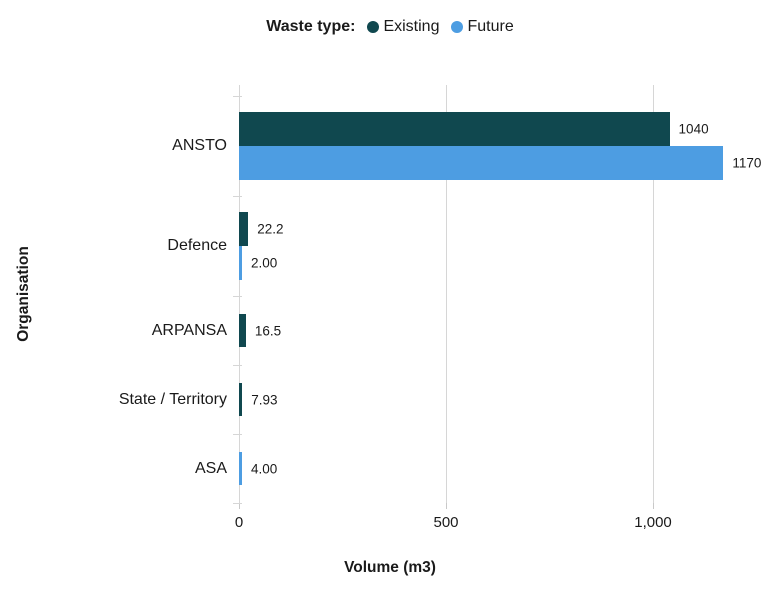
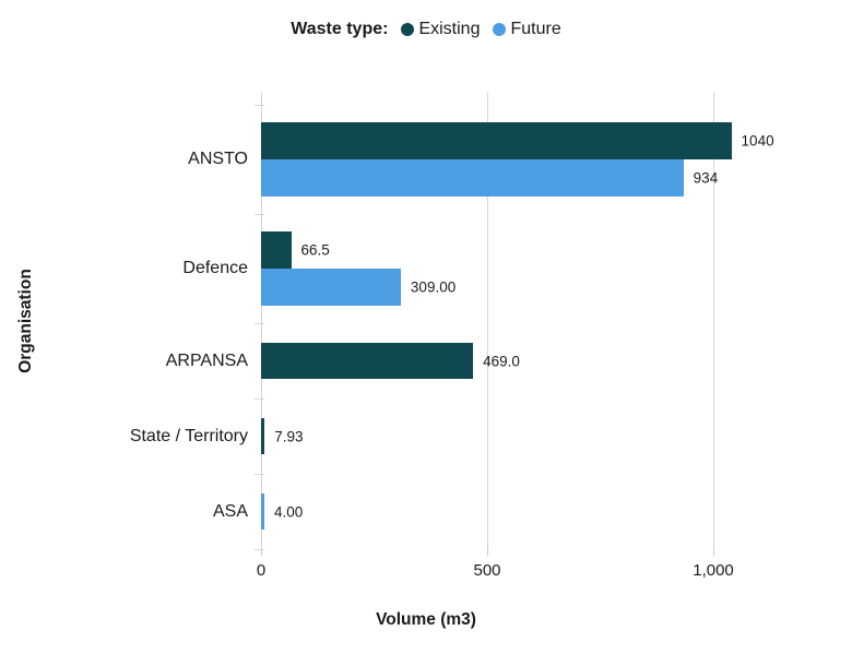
Future/ANSTO: 1170 -> 934
Existing/Defence: 22.2 -> 66.5
Future/Defence: 2.00 -> 309.00
Existing/ARPANSA: 16.5 -> 469.0
